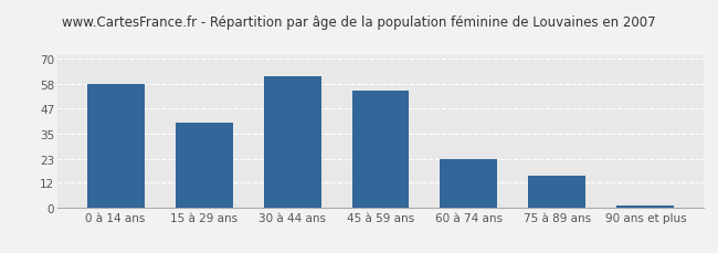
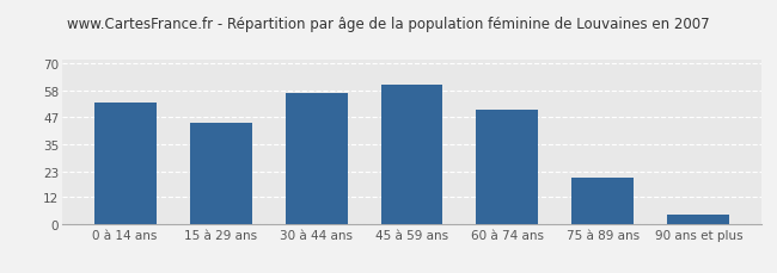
0 à 14 ans: 58 -> 53
15 à 29 ans: 40 -> 44
30 à 44 ans: 62 -> 57
45 à 59 ans: 55 -> 61
60 à 74 ans: 23 -> 50
75 à 89 ans: 15 -> 20
90 ans et plus: 1 -> 4
